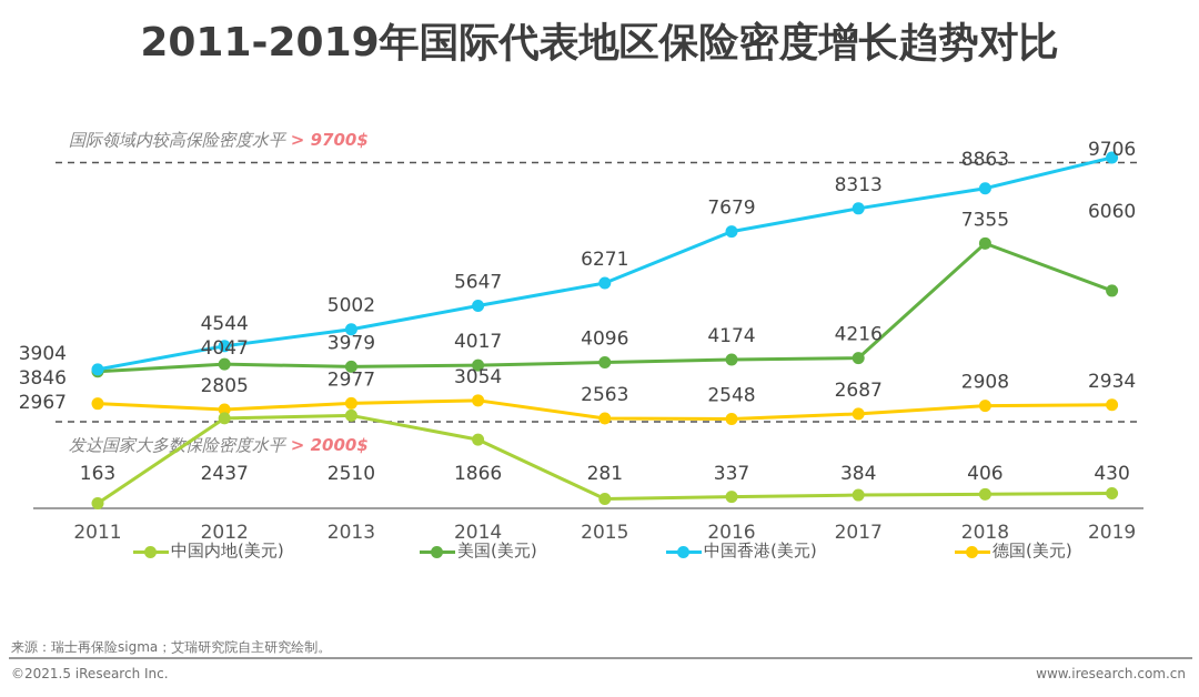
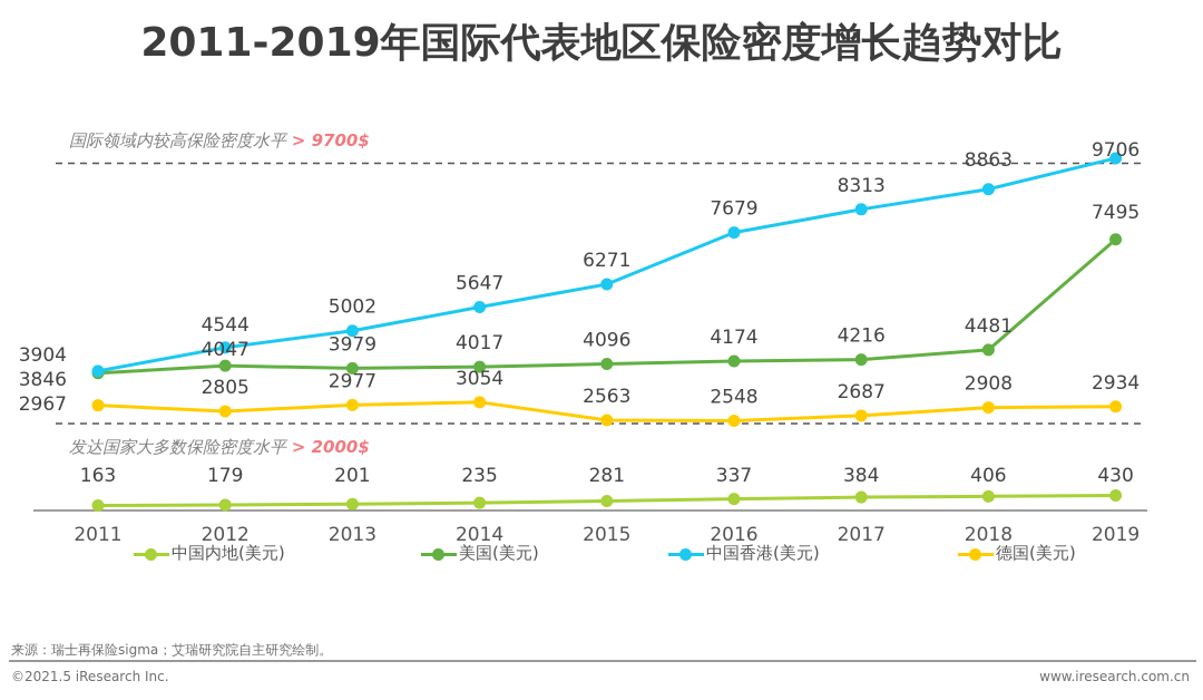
中国内地(美元)/2012: 2437 -> 179
中国内地(美元)/2013: 2510 -> 201
中国内地(美元)/2014: 1866 -> 235
美国(美元)/2018: 7355 -> 4481
美国(美元)/2019: 6060 -> 7495
